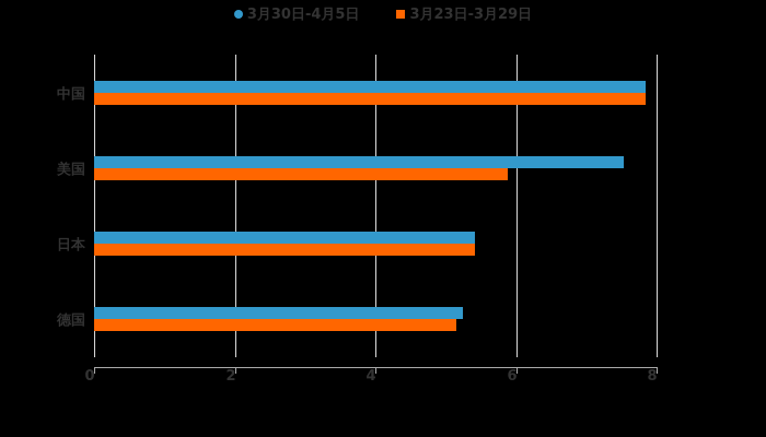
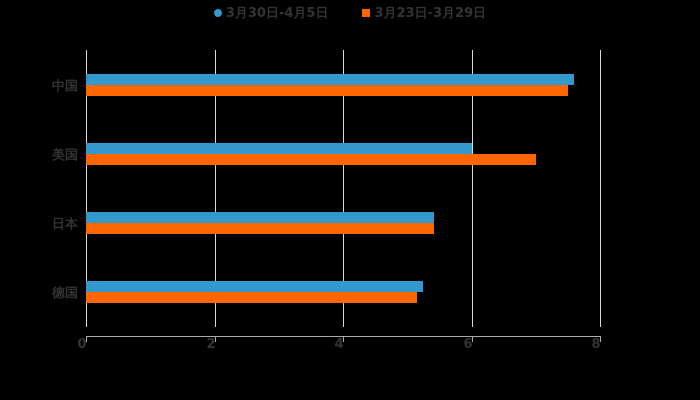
3月30日-4月5日/中国: 7.8 -> 7.6
3月23日-3月29日/中国: 7.8 -> 7.5
3月30日-4月5日/美国: 7.5 -> 6.0
3月23日-3月29日/美国: 5.9 -> 7.0
